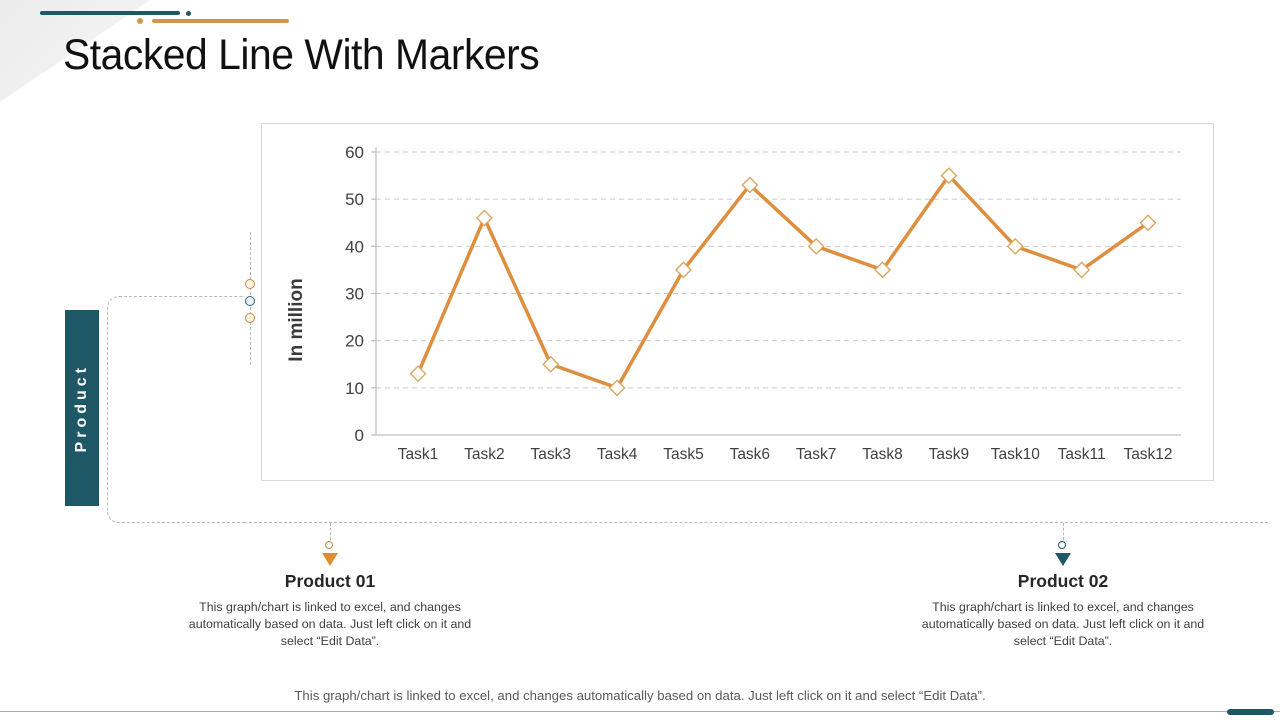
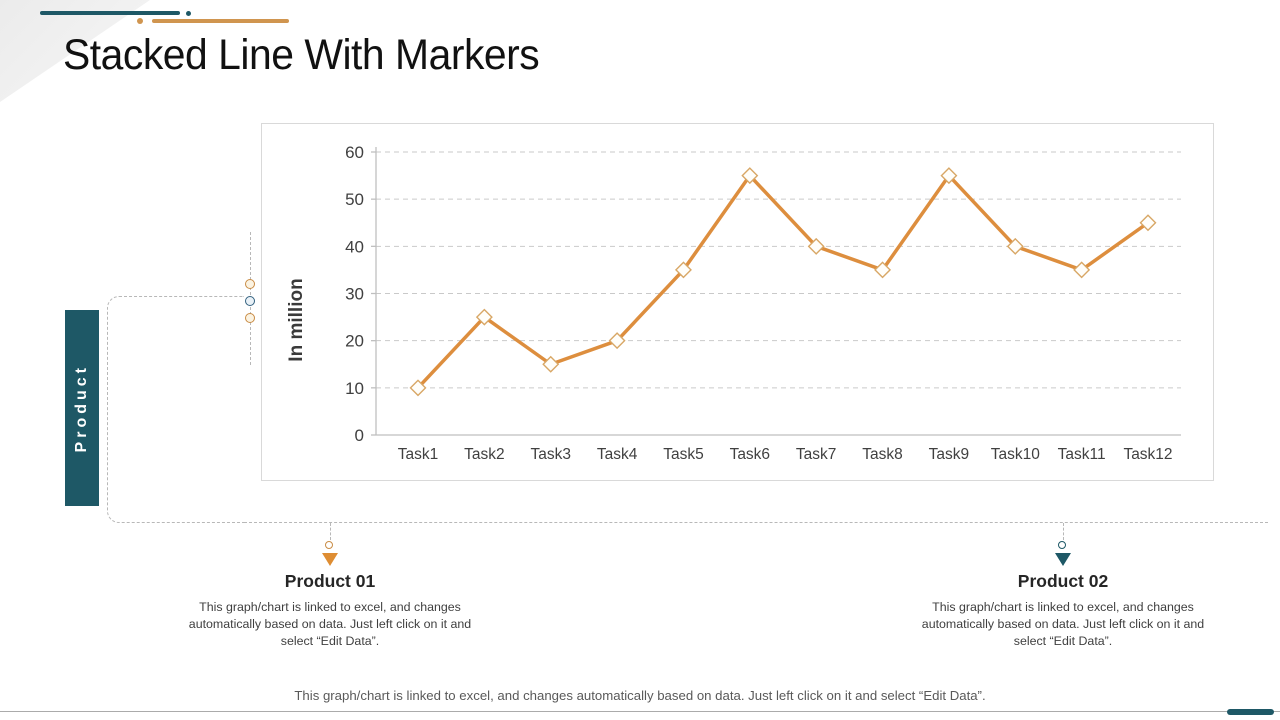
Task1: 13 -> 10
Task2: 46 -> 25
Task4: 10 -> 20
Task6: 53 -> 55
